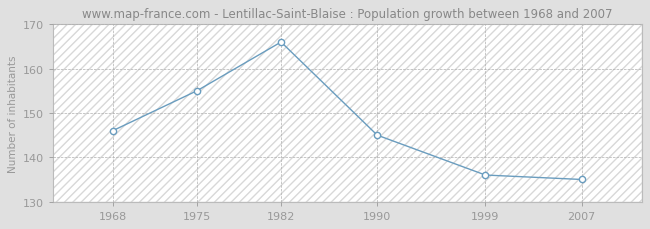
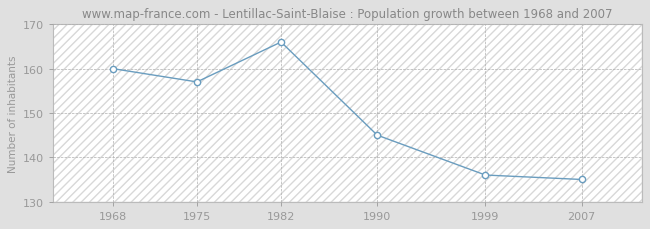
1968: 146 -> 160
1975: 155 -> 157
